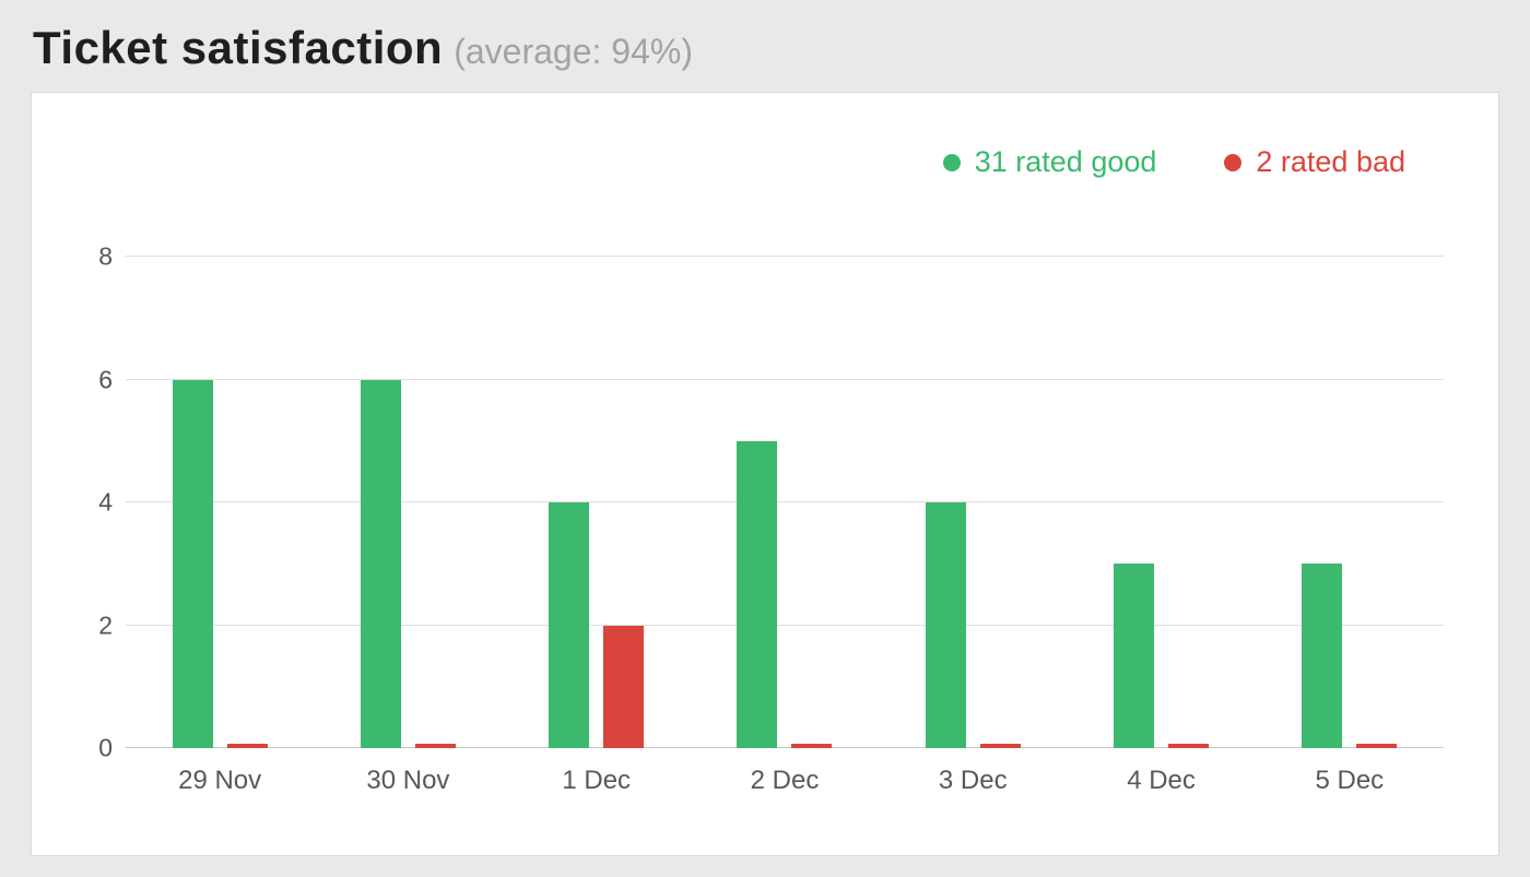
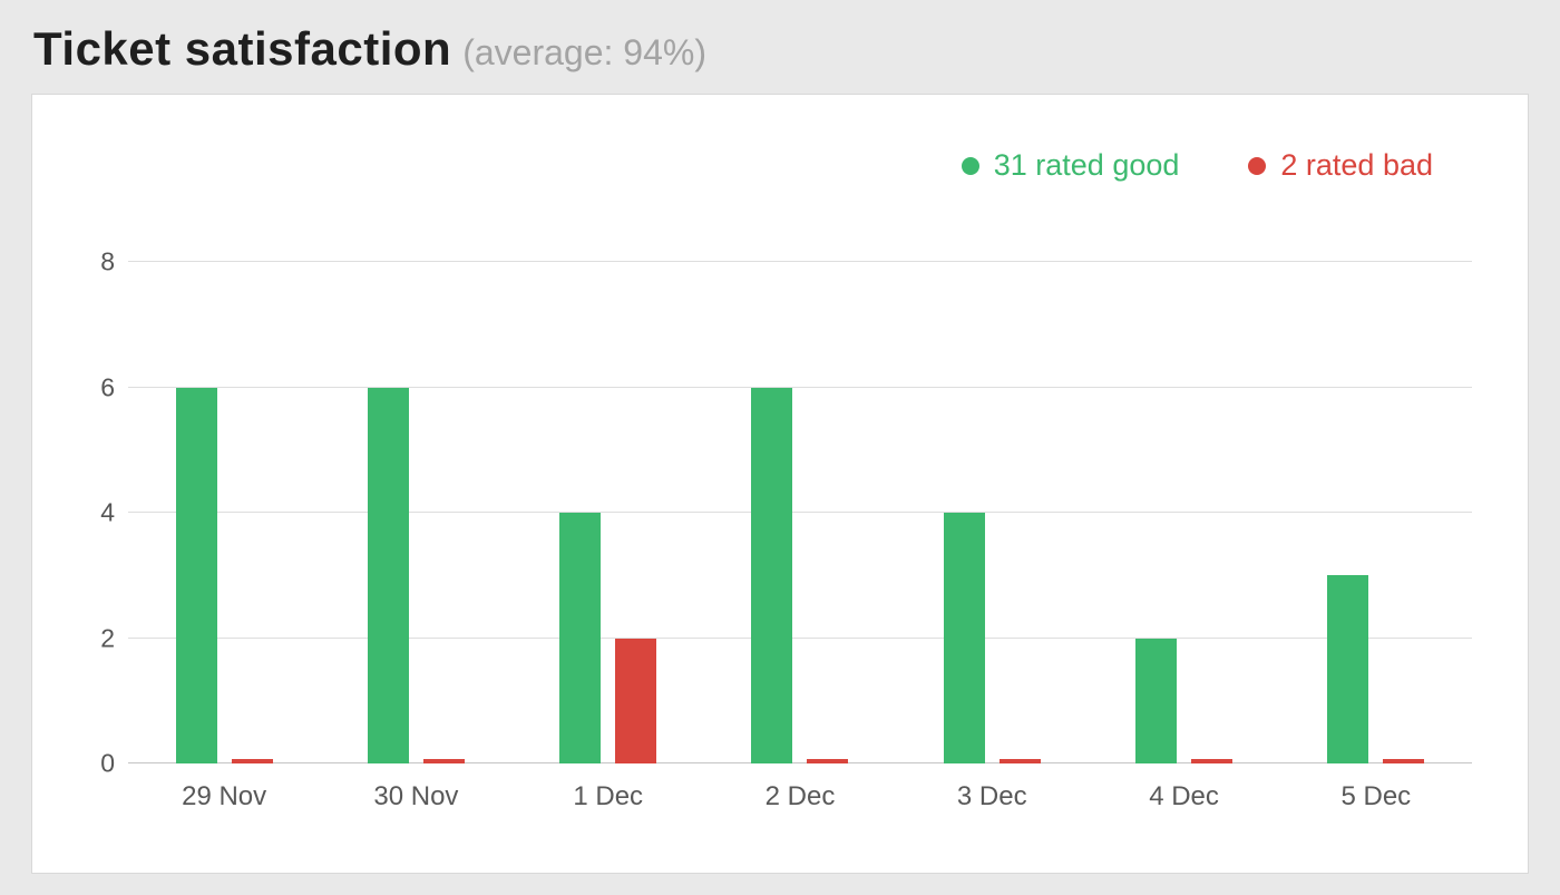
31 rated good/2 Dec: 5 -> 6
31 rated good/4 Dec: 3 -> 2
